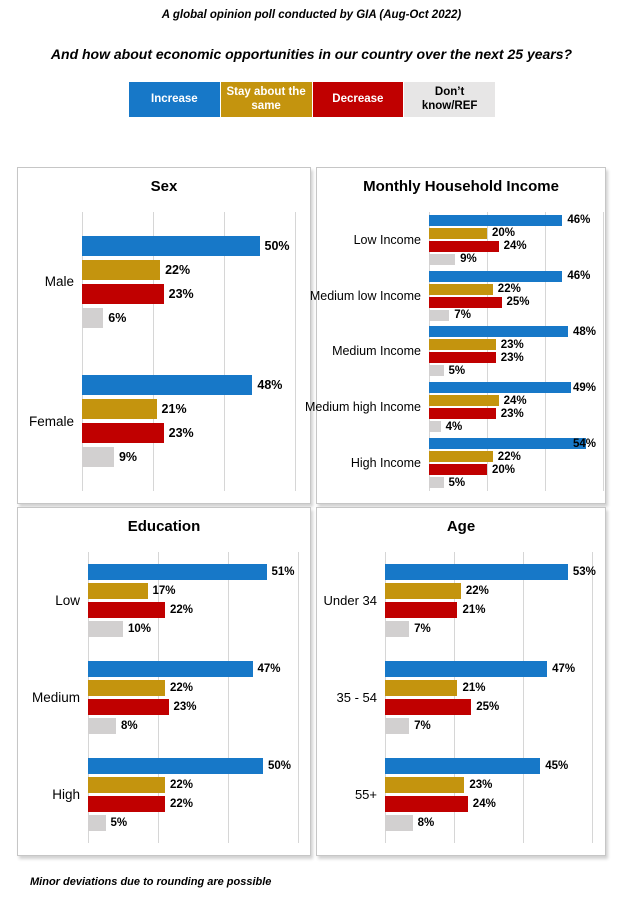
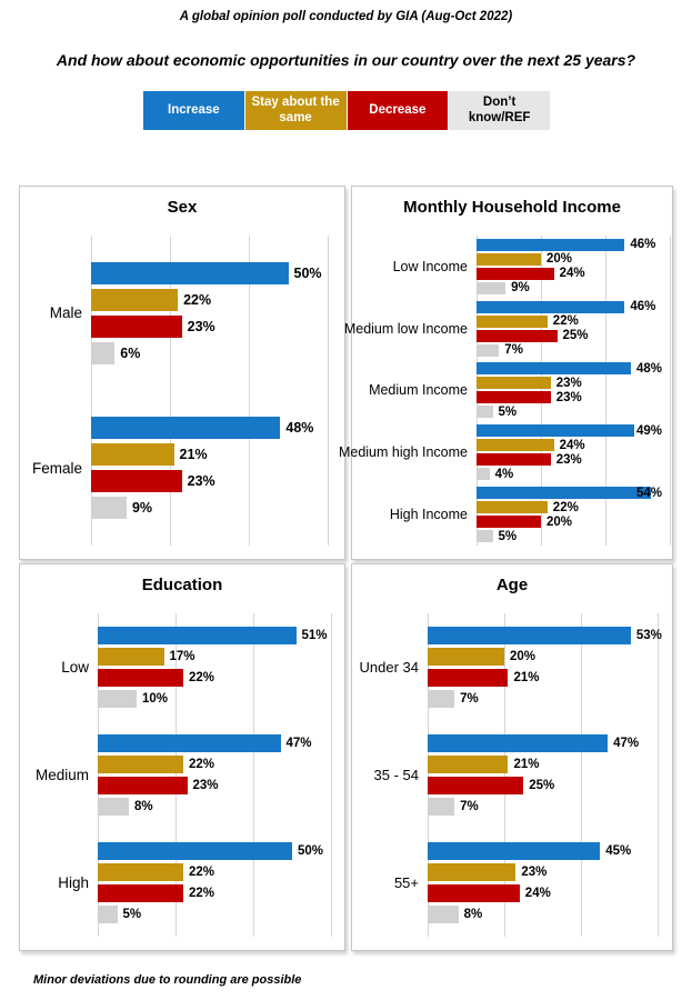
Age/Stay about the same/Under 34: 22% -> 20%
